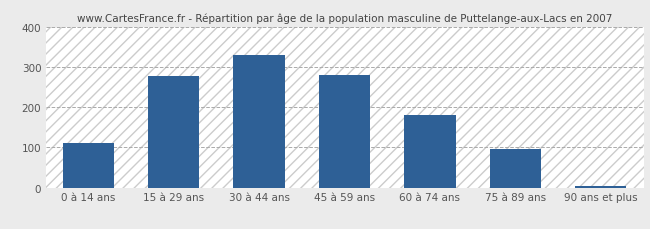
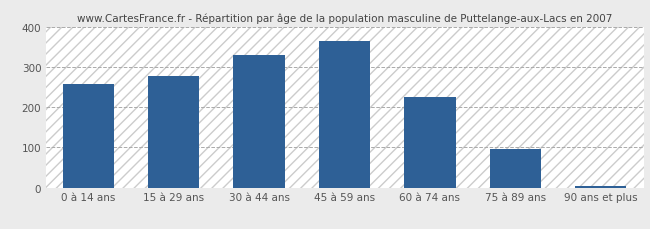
0 à 14 ans: 110 -> 258
45 à 59 ans: 280 -> 365
60 à 74 ans: 180 -> 225
